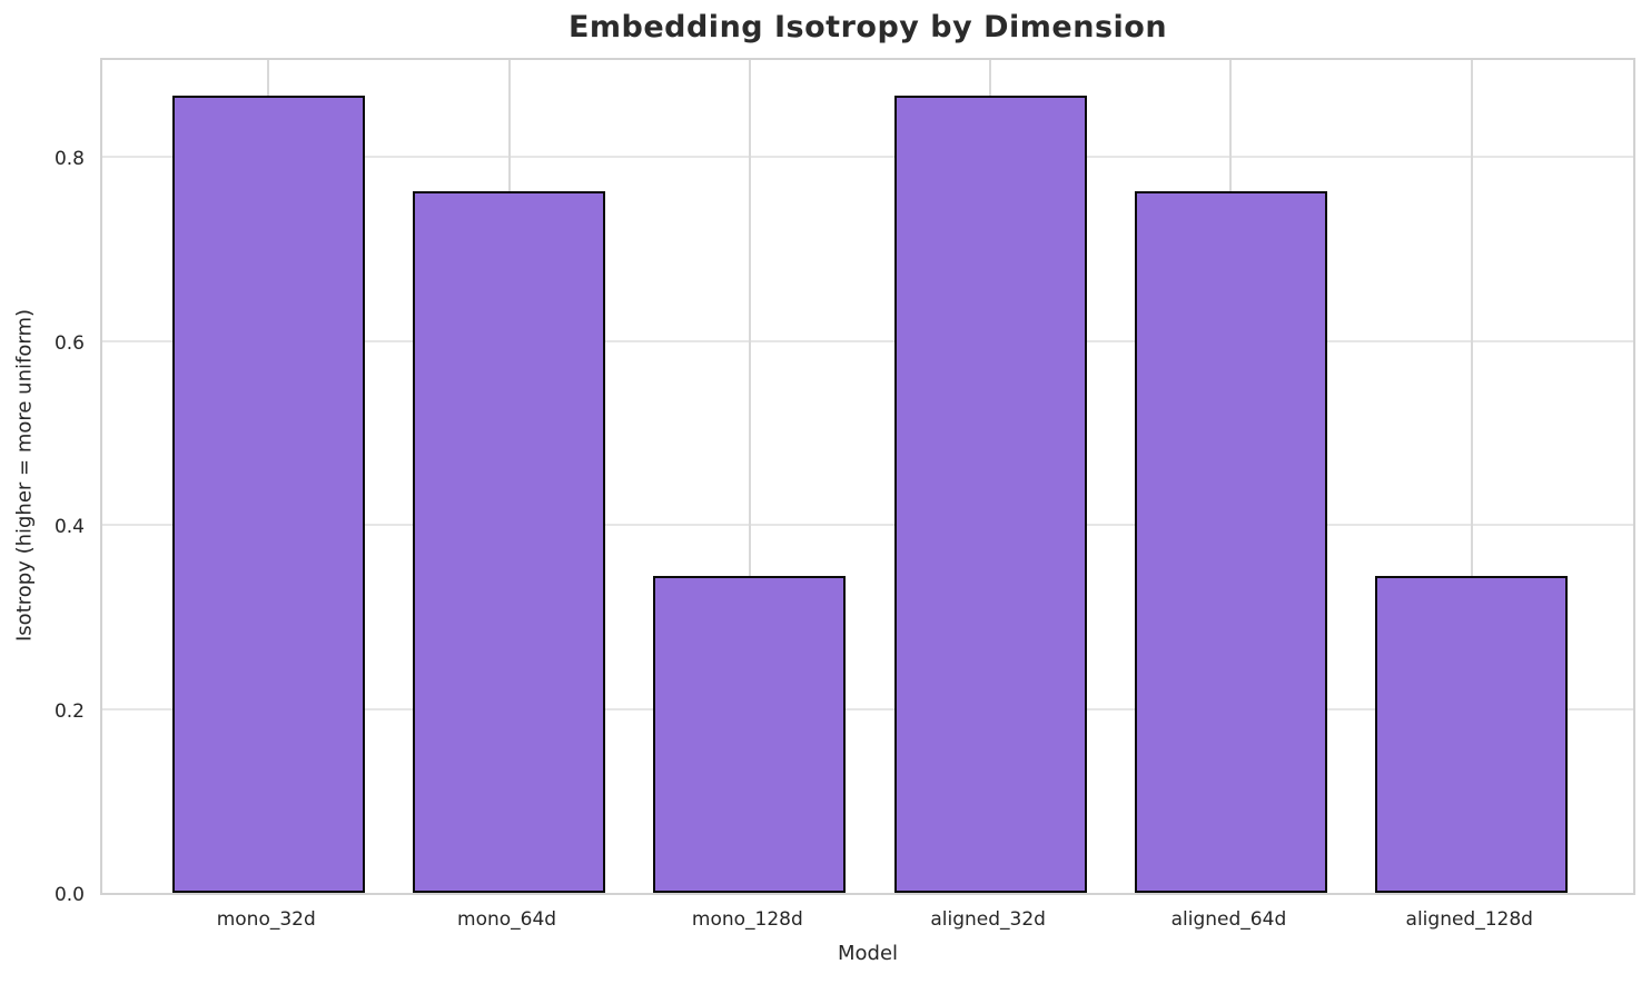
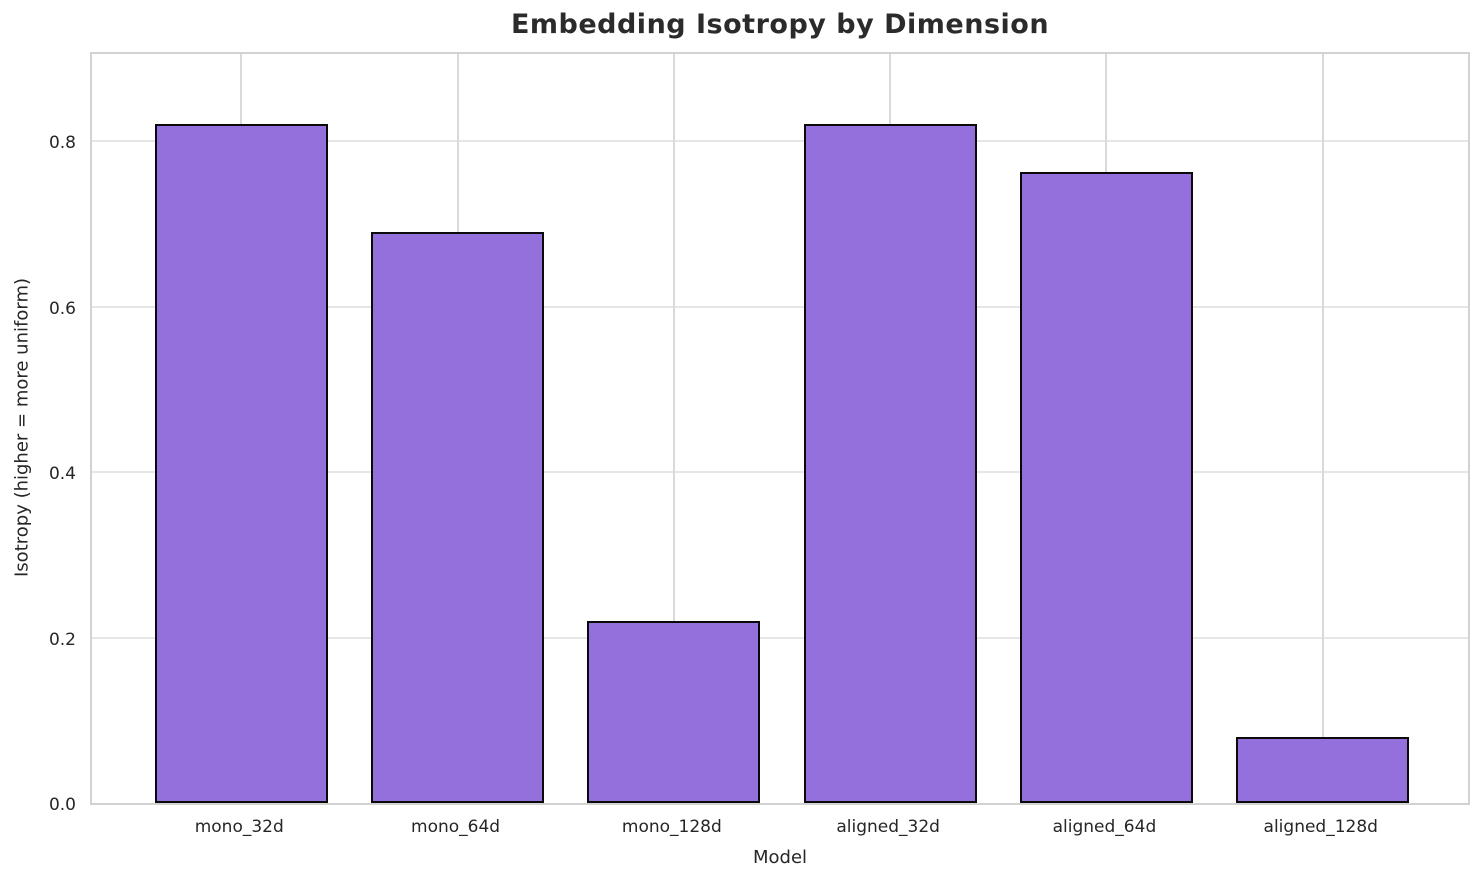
mono_32d: 0.87 -> 0.82
mono_64d: 0.76 -> 0.69
mono_128d: 0.34 -> 0.22
aligned_32d: 0.87 -> 0.82
aligned_128d: 0.34 -> 0.08
